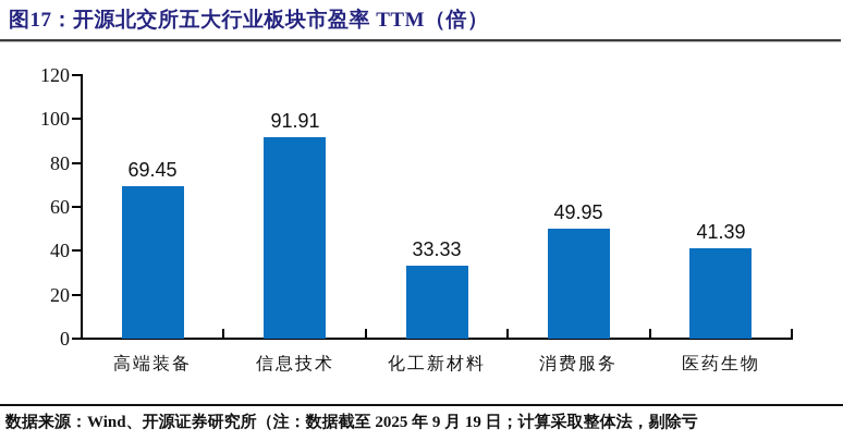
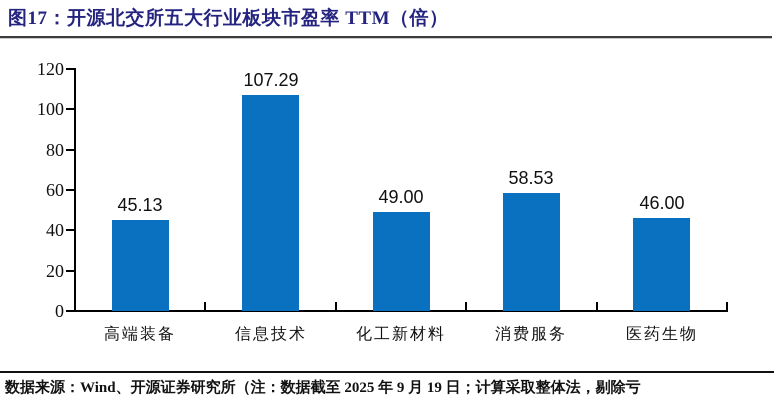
高端装备: 69.45 -> 45.13
信息技术: 91.91 -> 107.29
化工新材料: 33.33 -> 49.00
消费服务: 49.95 -> 58.53
医药生物: 41.39 -> 46.00
